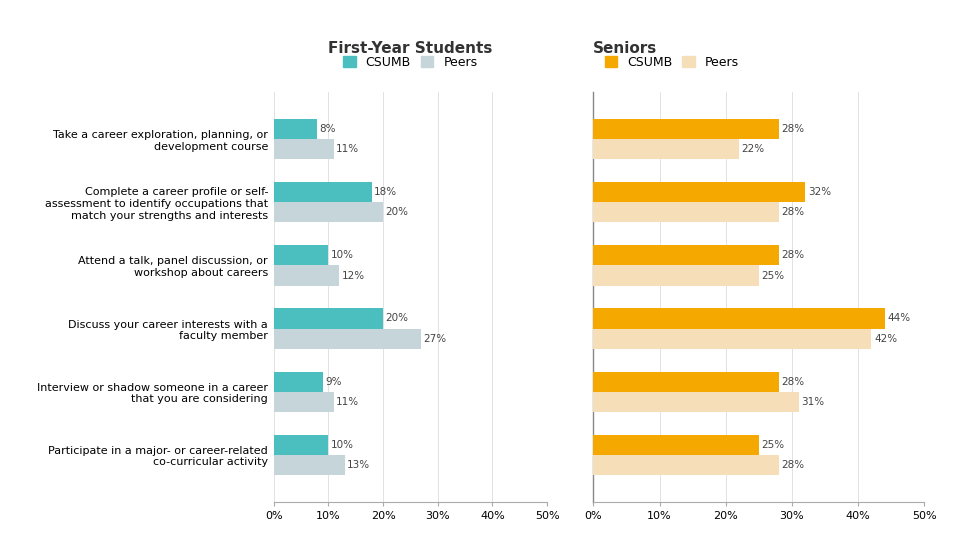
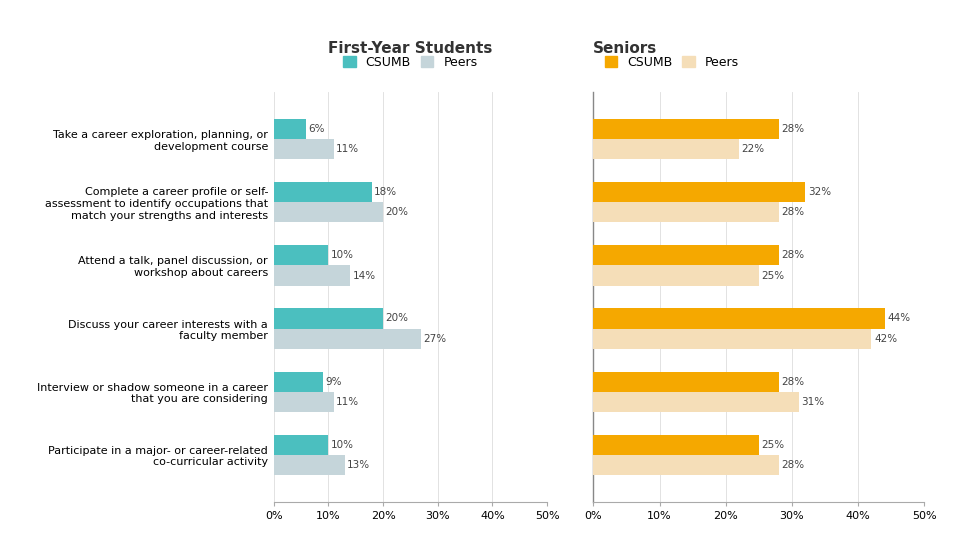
First-Year Students/CSUMB/Take a career exploration, planning, or development course: 8% -> 6%
First-Year Students/Peers/Attend a talk, panel discussion, or workshop about careers: 12% -> 14%
